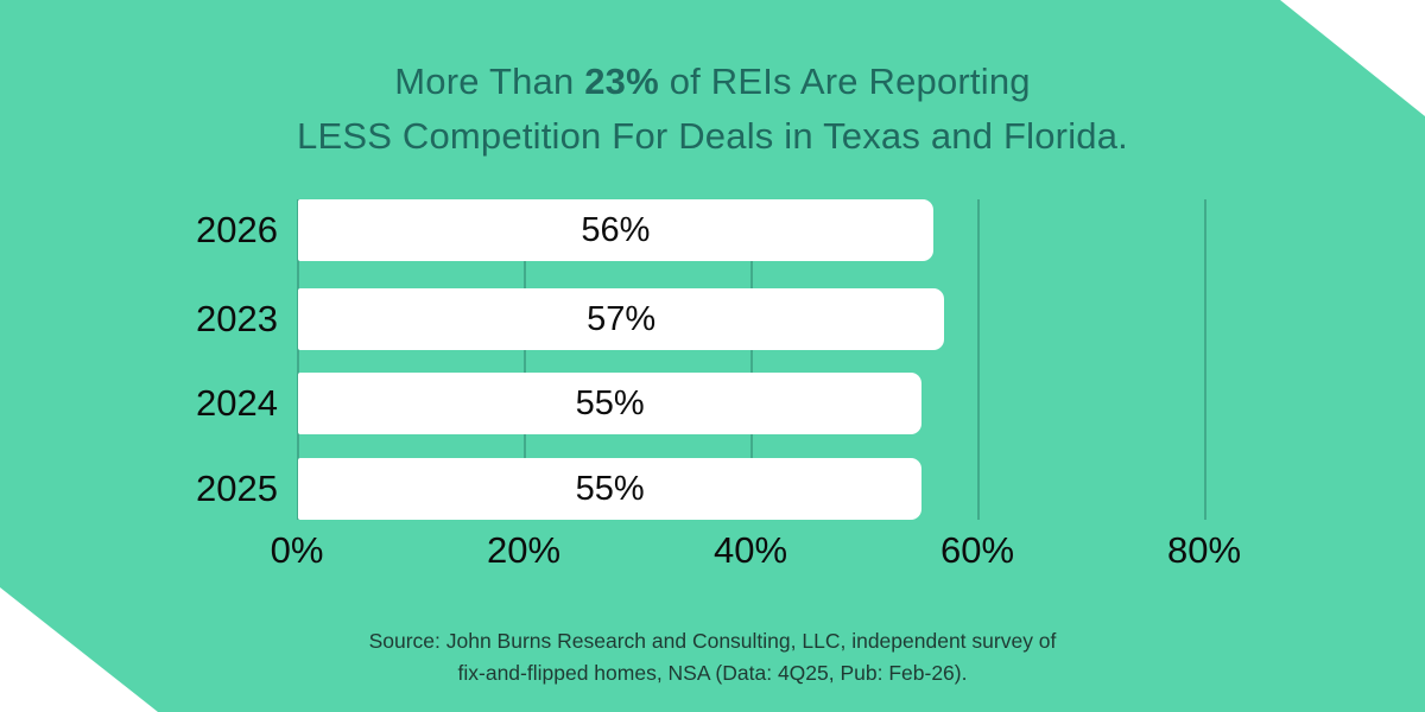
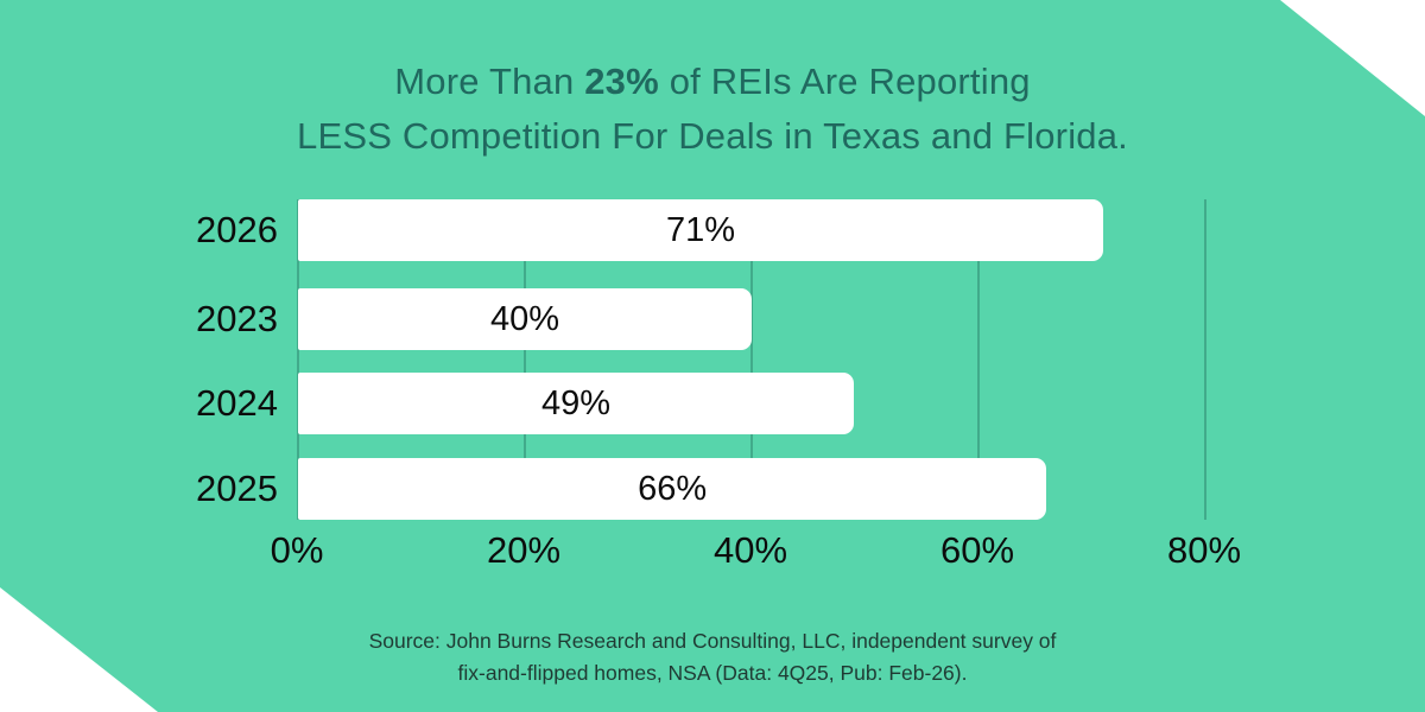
2023: 57% -> 40%
2024: 55% -> 49%
2025: 55% -> 66%
2026: 56% -> 71%
